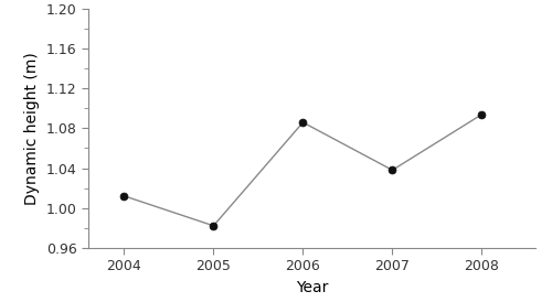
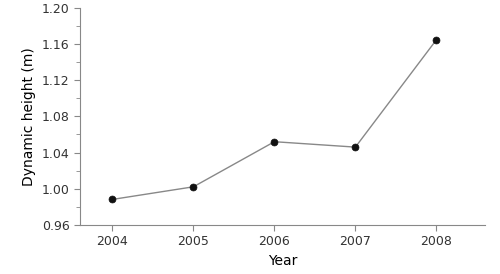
2004: 1.012 -> 0.988
2005: 0.982 -> 1.002
2006: 1.086 -> 1.052
2007: 1.038 -> 1.046
2008: 1.094 -> 1.165
